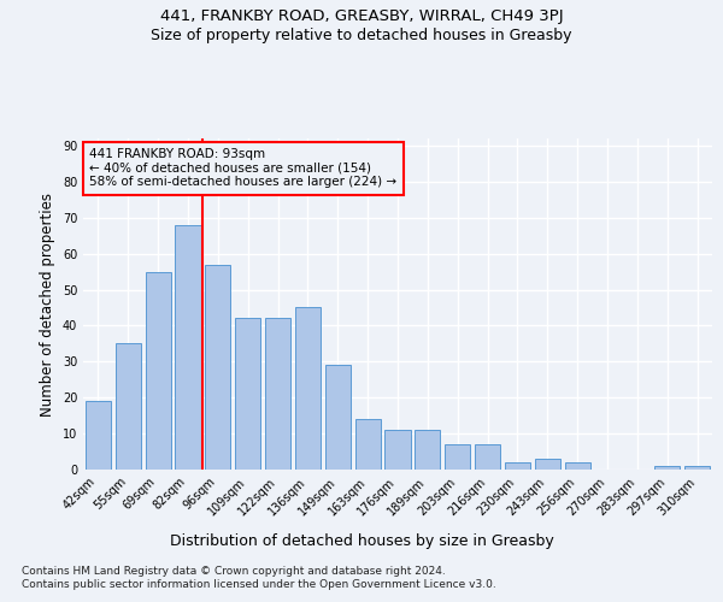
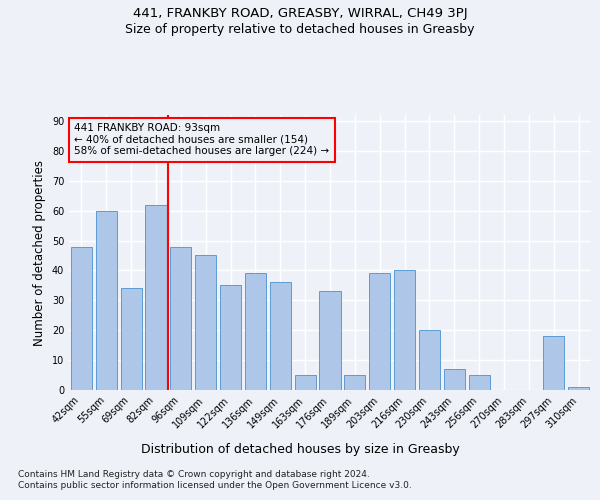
42sqm: 19 -> 48
55sqm: 35 -> 60
69sqm: 55 -> 34
82sqm: 68 -> 62
96sqm: 57 -> 48
109sqm: 42 -> 45
122sqm: 42 -> 35
136sqm: 45 -> 39
149sqm: 29 -> 36
163sqm: 14 -> 5
176sqm: 11 -> 33
189sqm: 11 -> 5
203sqm: 7 -> 39
216sqm: 7 -> 40
230sqm: 2 -> 20
243sqm: 3 -> 7
256sqm: 2 -> 5
297sqm: 1 -> 18
